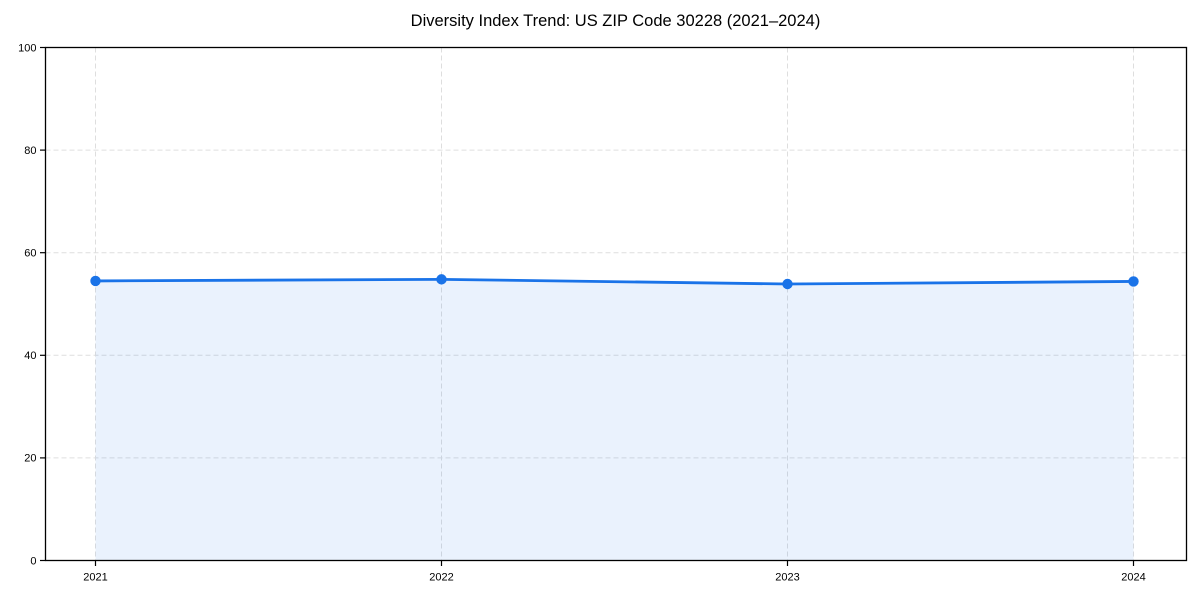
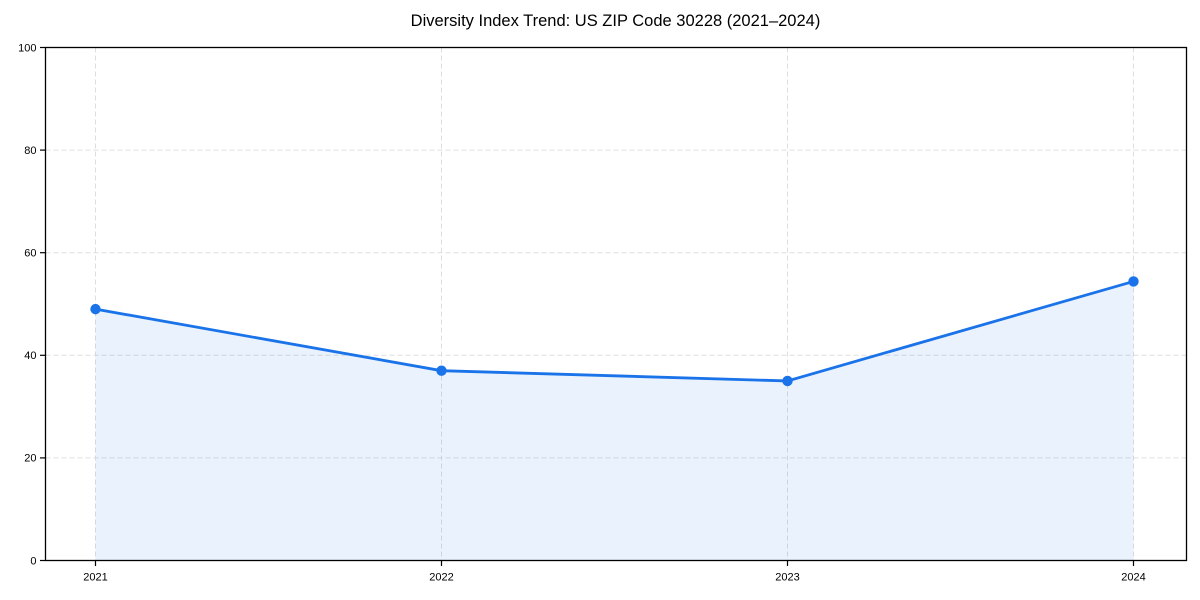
2021: 54 -> 49
2022: 55 -> 37
2023: 54 -> 35
